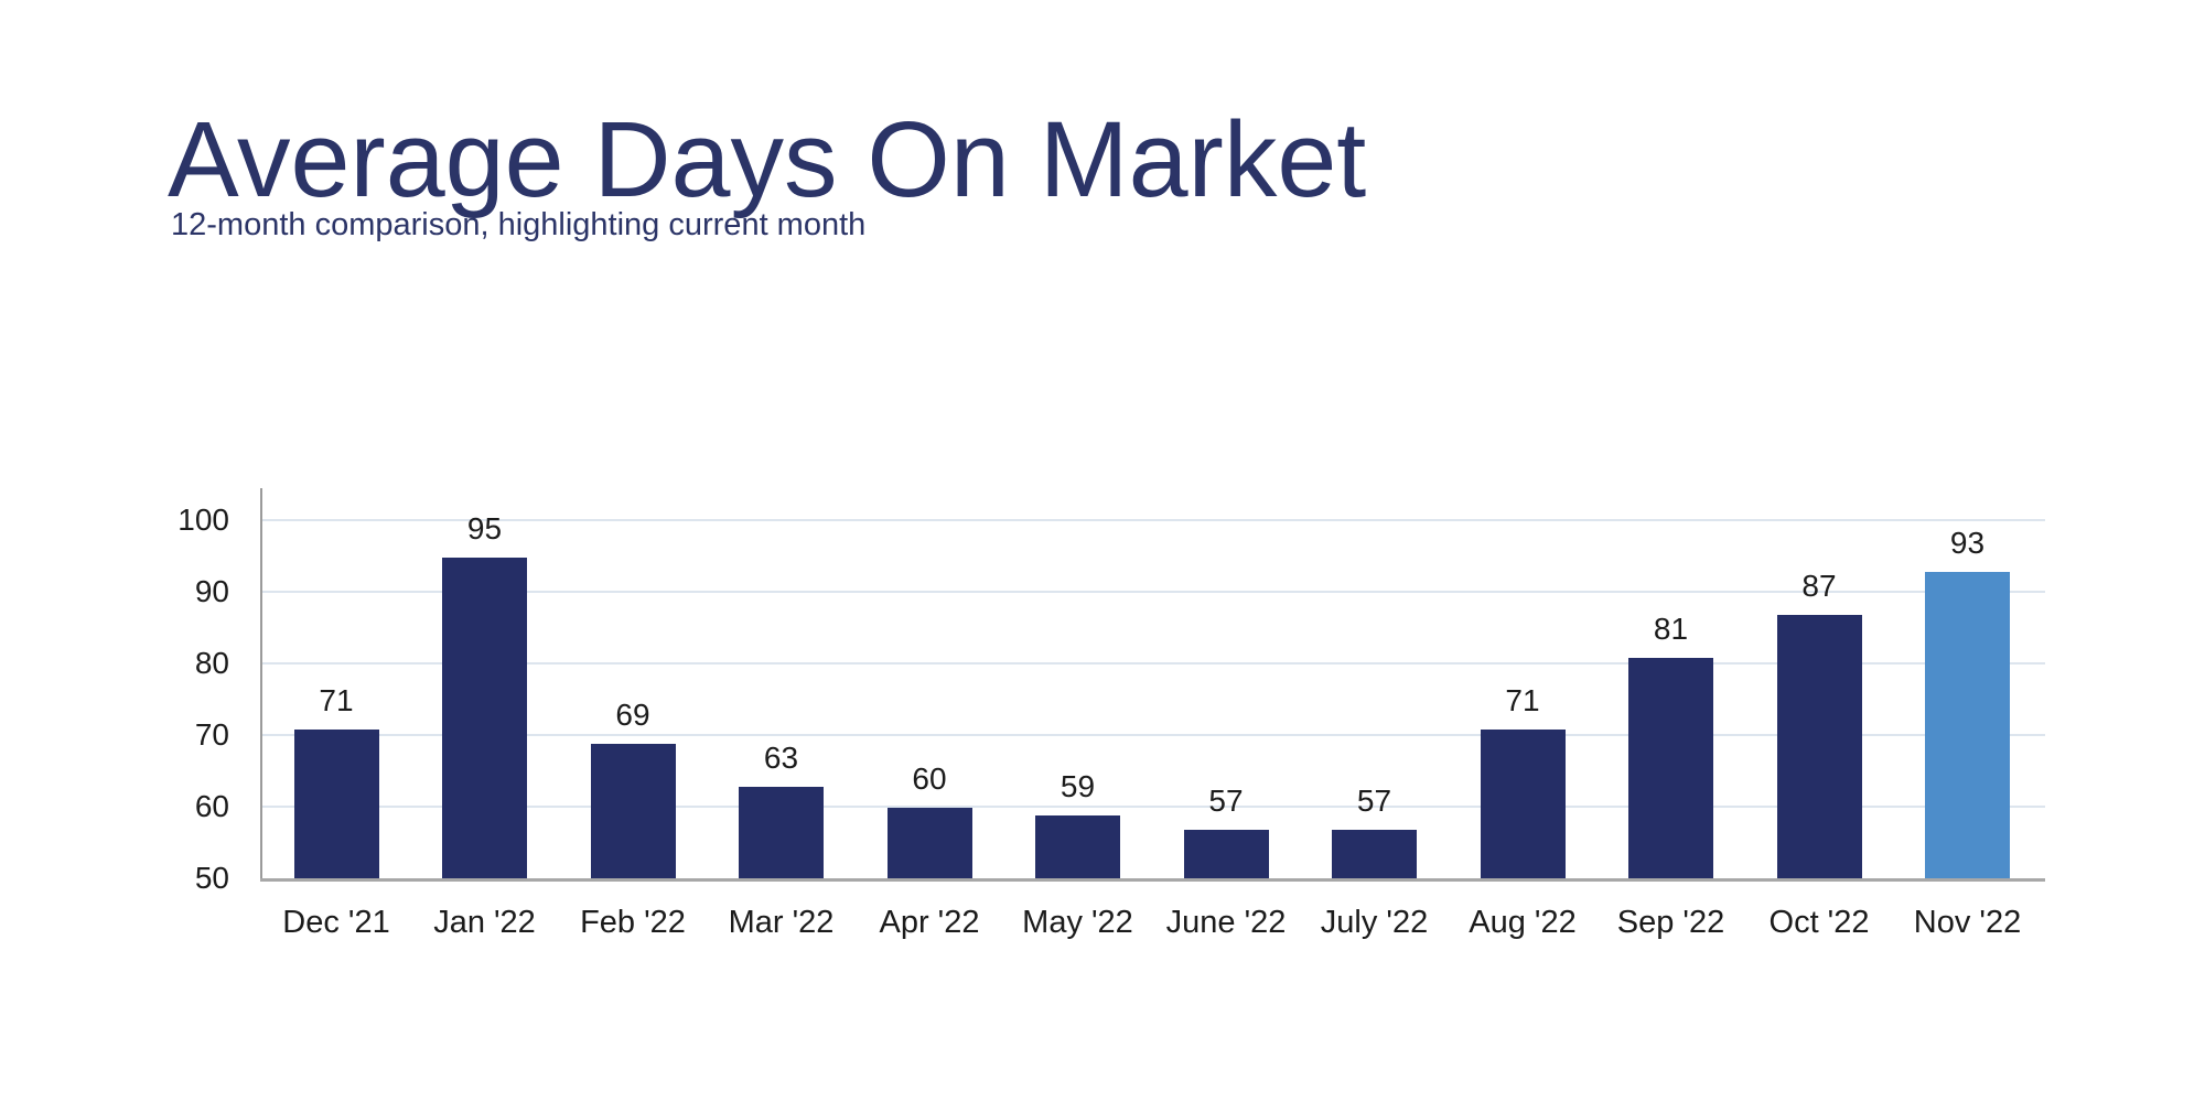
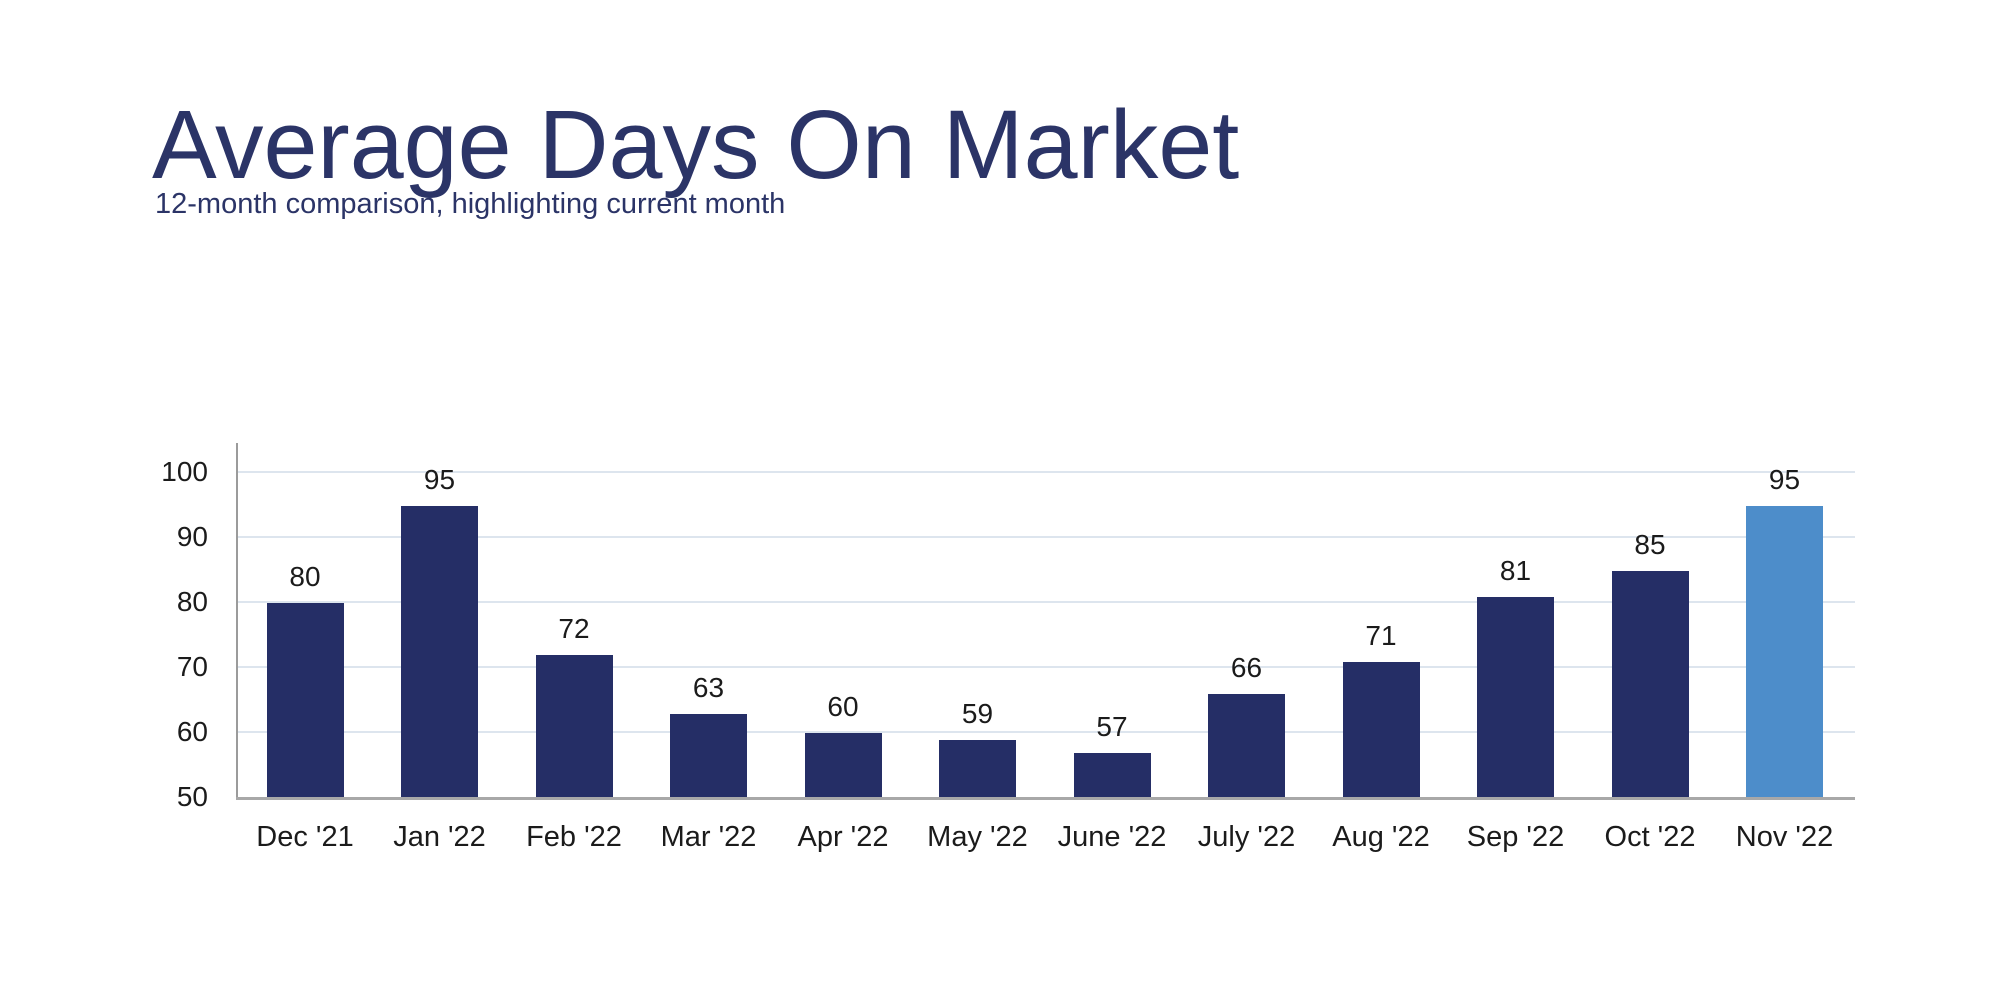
Dec '21: 71 -> 80
Feb '22: 69 -> 72
July '22: 57 -> 66
Oct '22: 87 -> 85
Nov '22: 93 -> 95
